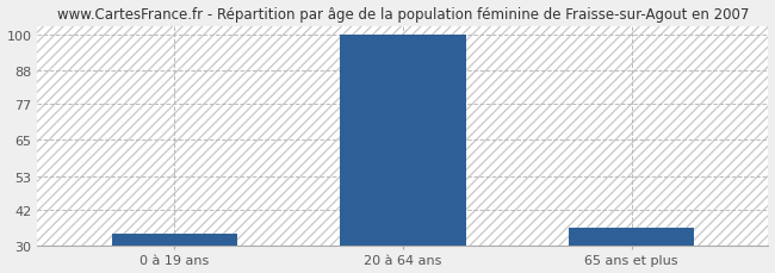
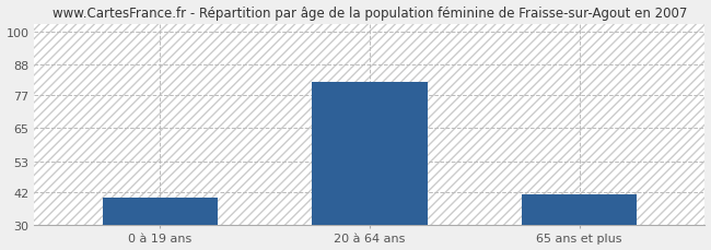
0 à 19 ans: 34 -> 40
20 à 64 ans: 100 -> 82
65 ans et plus: 36 -> 41
